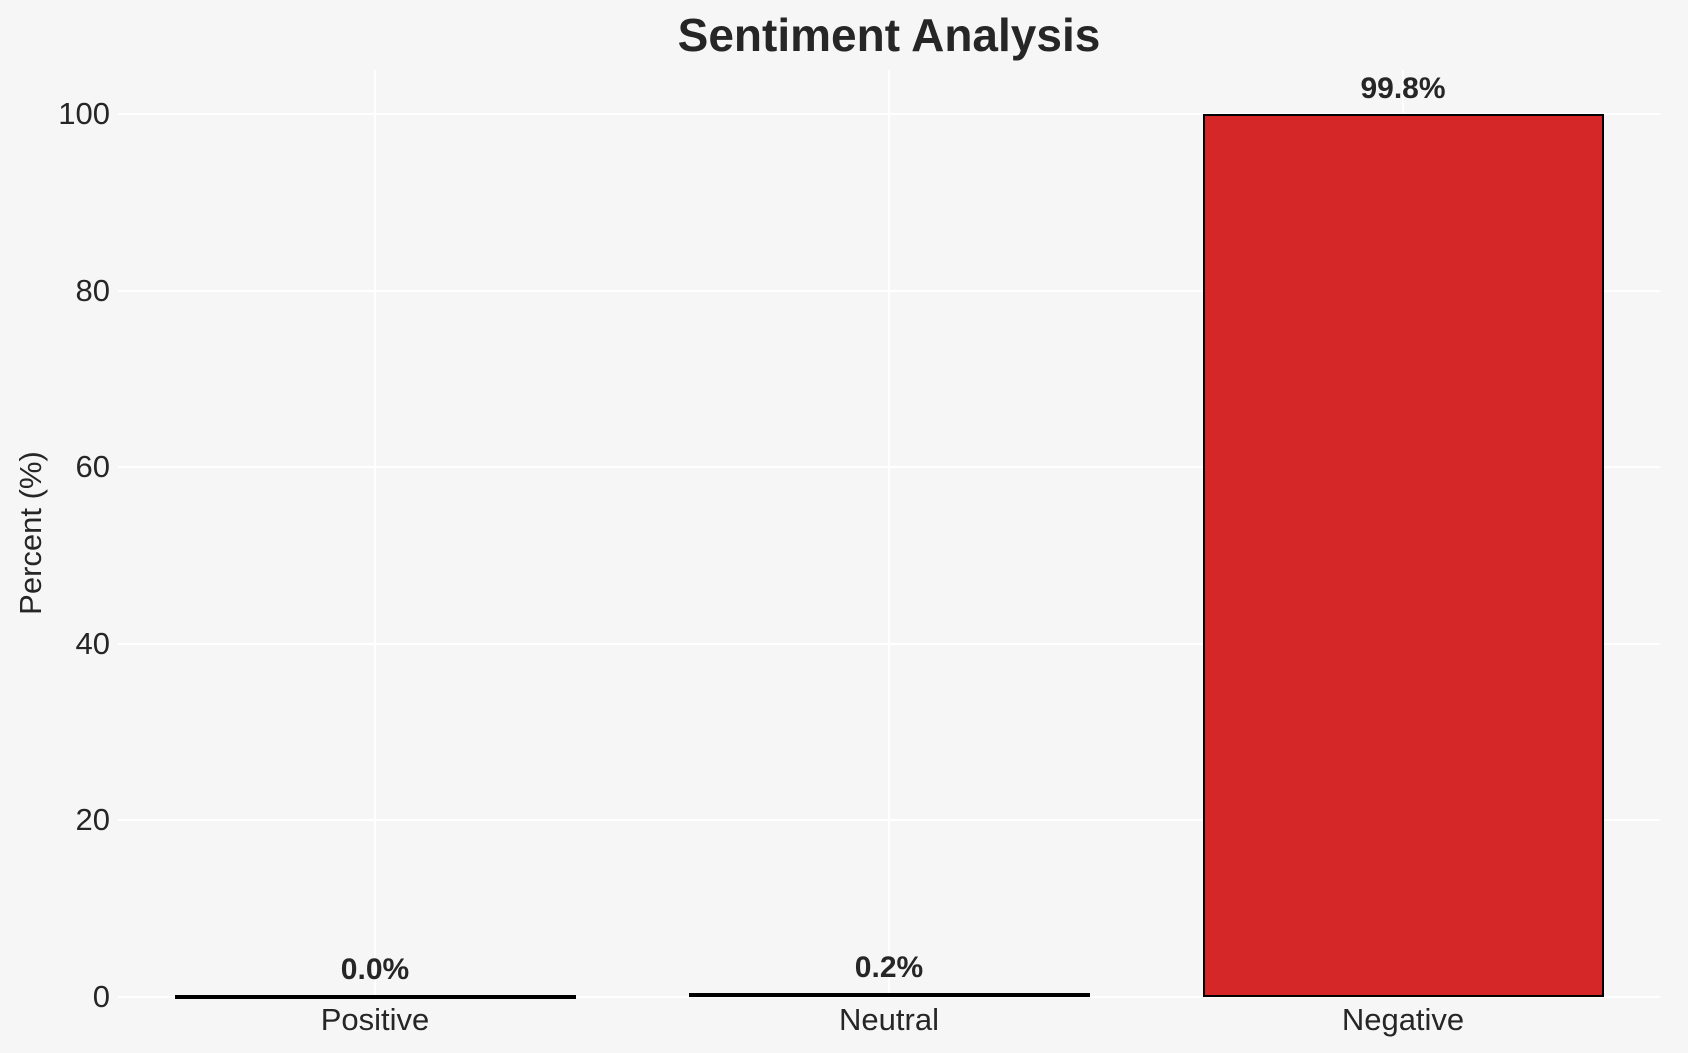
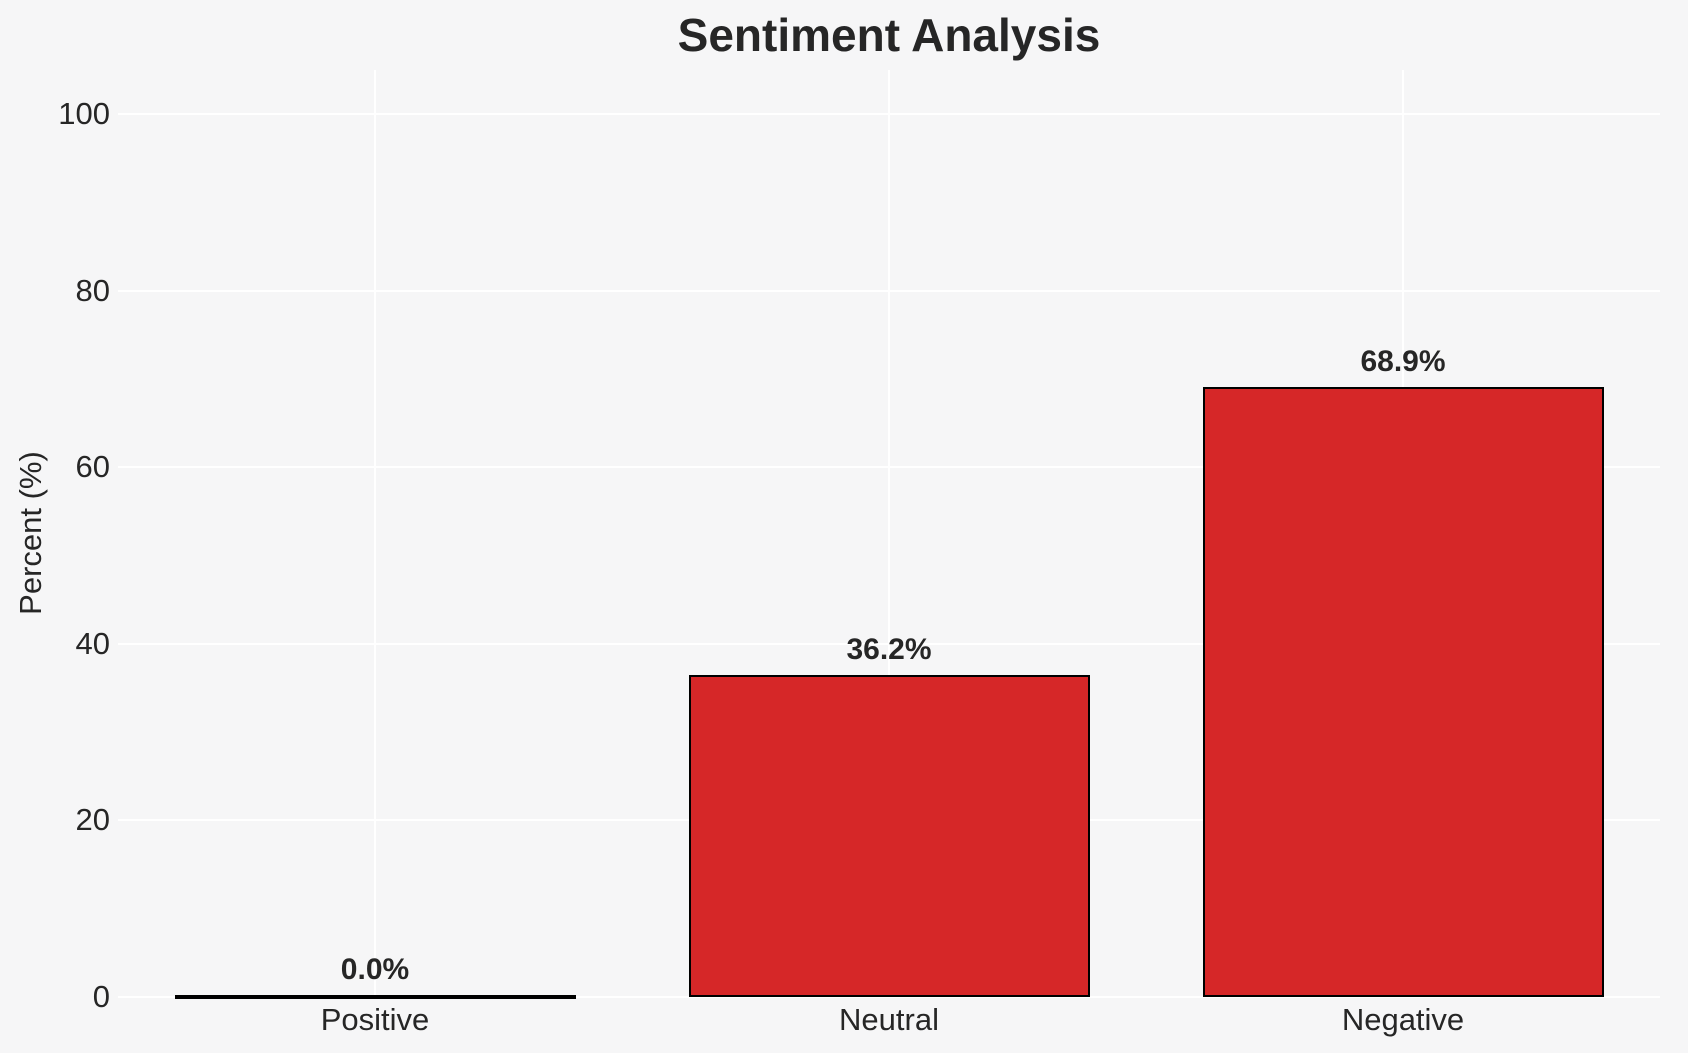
Neutral: 0.2% -> 36.2%
Negative: 99.8% -> 68.9%
